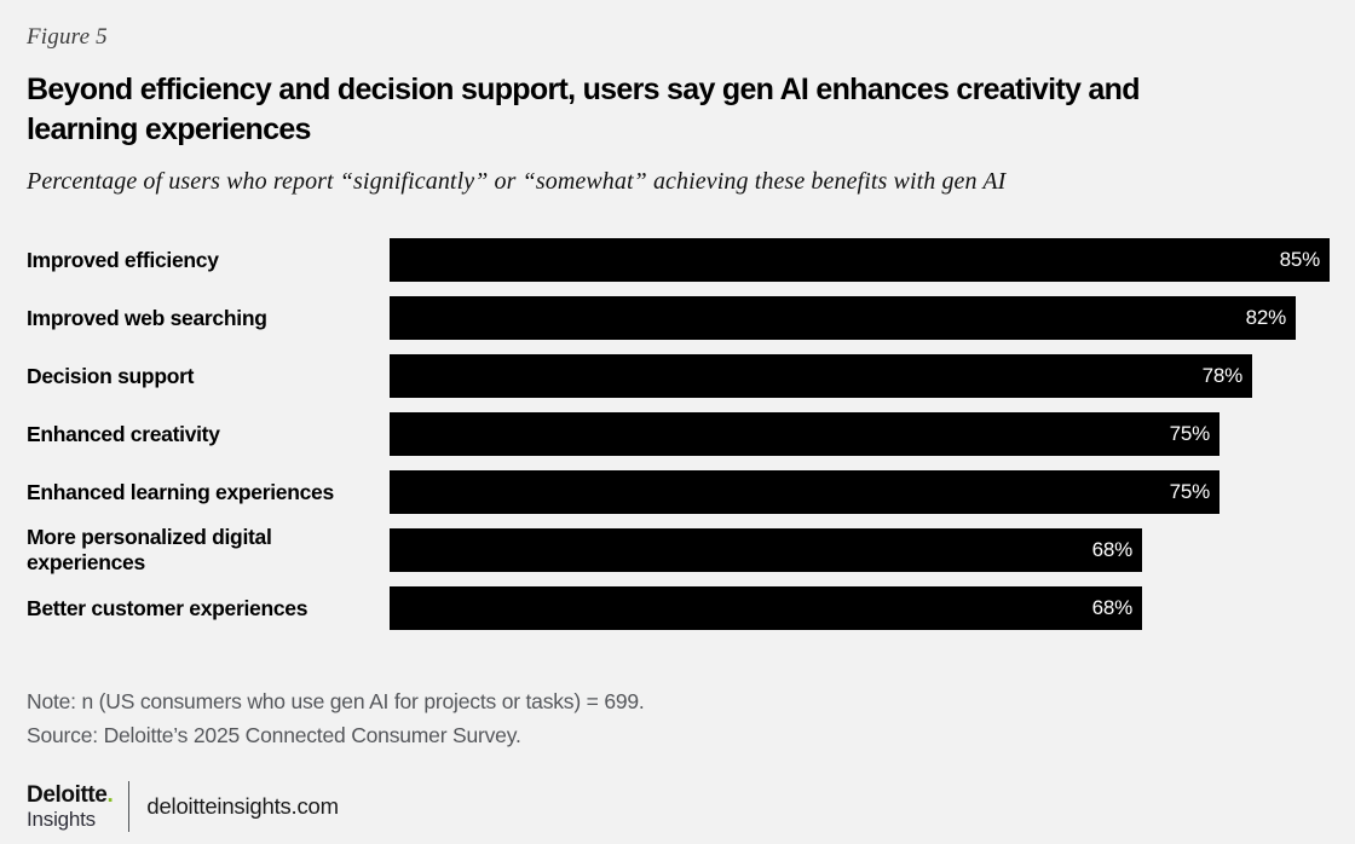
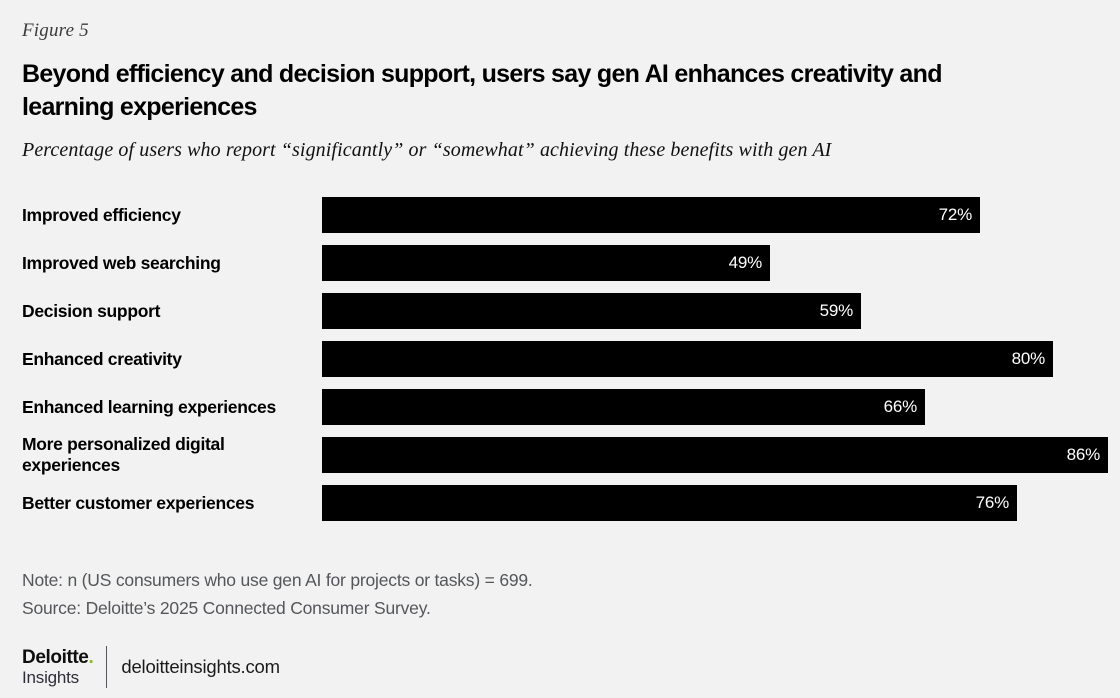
Improved efficiency: 85% -> 72%
Improved web searching: 82% -> 49%
Decision support: 78% -> 59%
Enhanced creativity: 75% -> 80%
Enhanced learning experiences: 75% -> 66%
More personalized digital experiences: 68% -> 86%
Better customer experiences: 68% -> 76%
